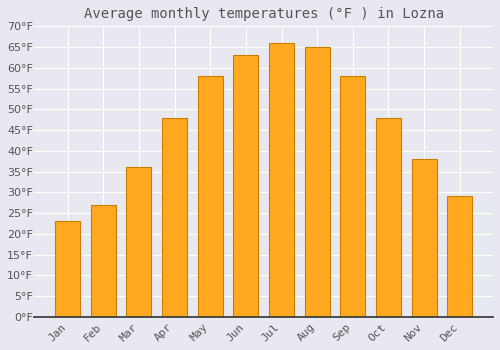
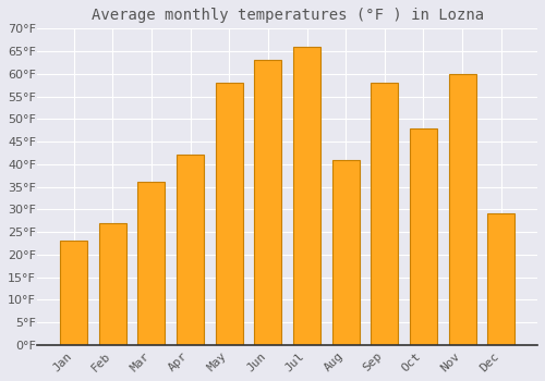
Apr: 48°F -> 42°F
Aug: 65°F -> 41°F
Nov: 38°F -> 60°F
